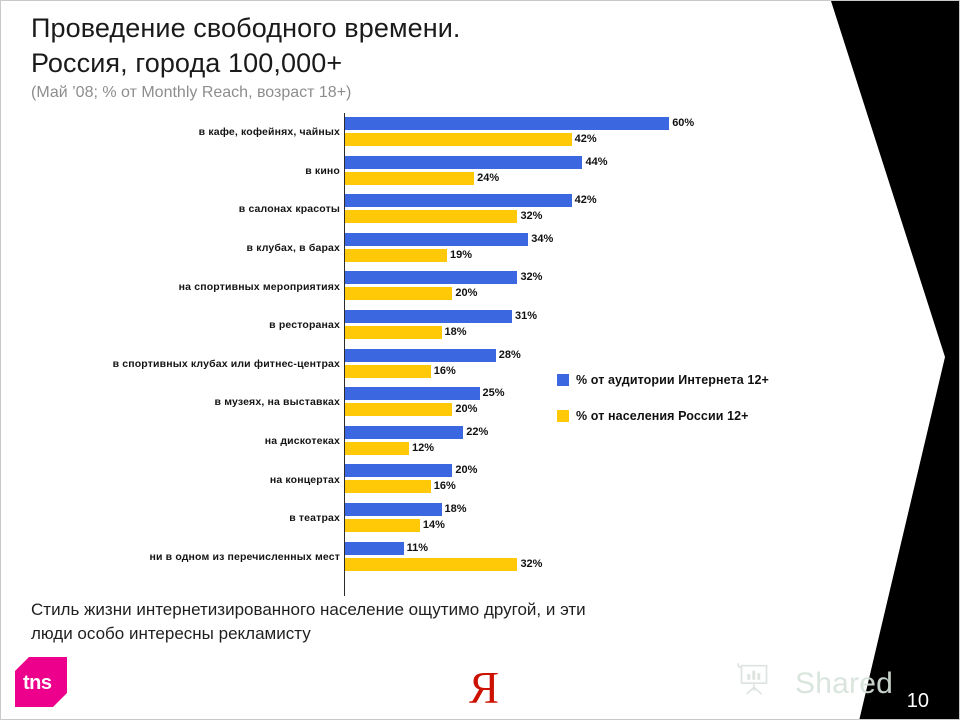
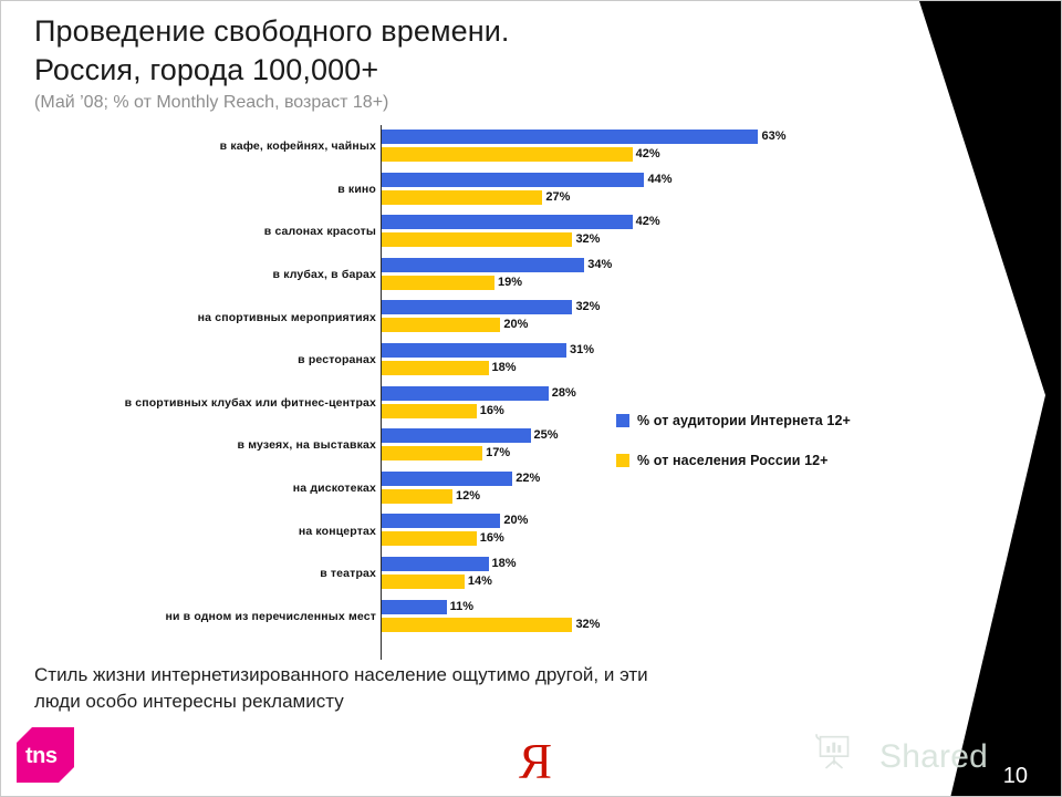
% от аудитории Интернета 12+/в кафе, кофейнях, чайных: 60% -> 63%
% от населения России 12+/в кино: 24% -> 27%
% от населения России 12+/в музеях, на выставках: 20% -> 17%
